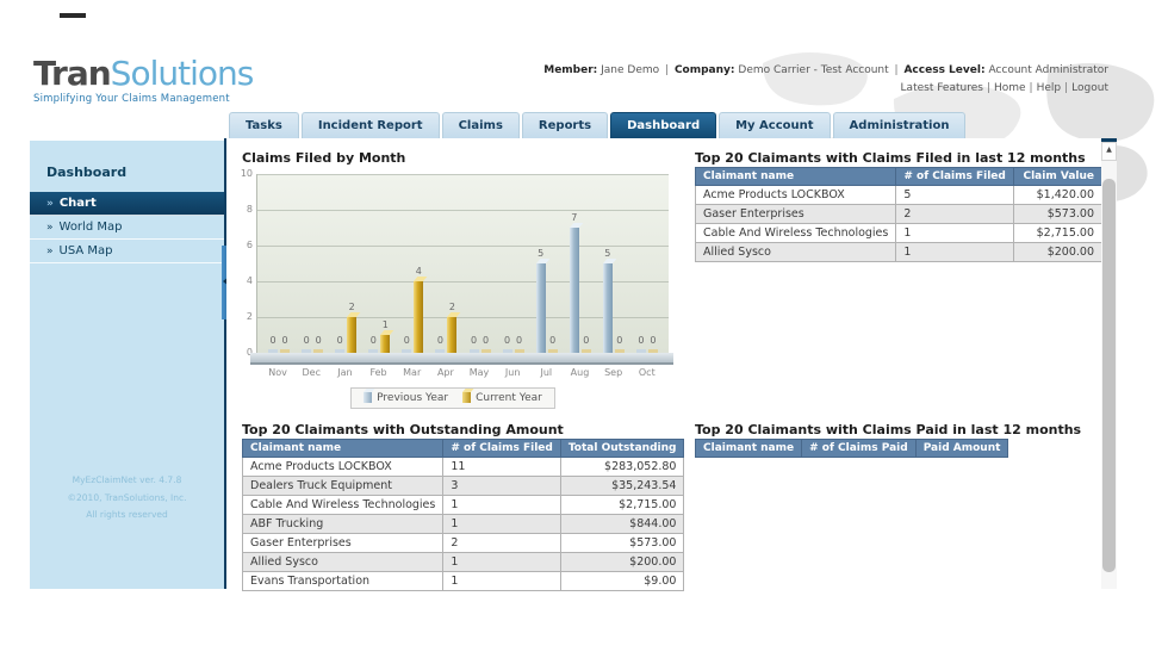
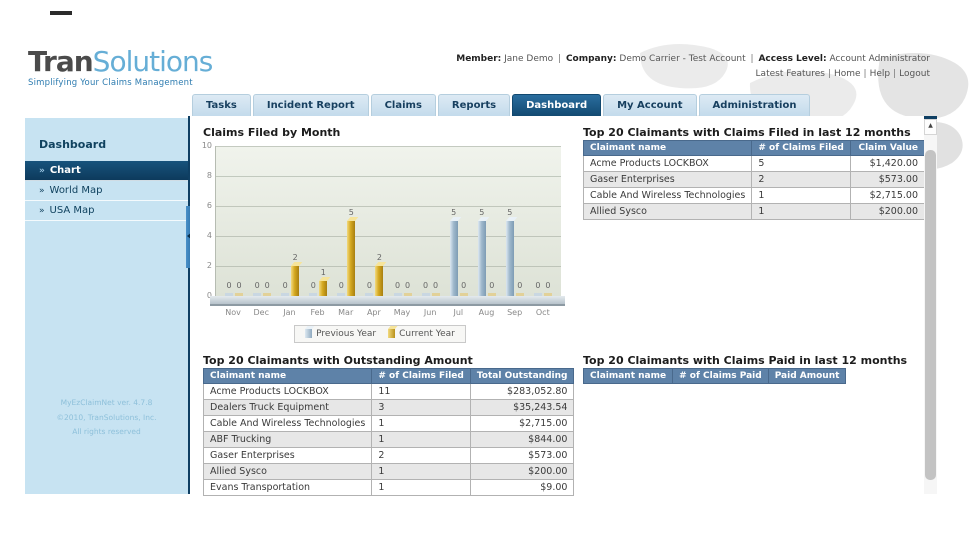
Current Year/Mar: 4 -> 5
Previous Year/Aug: 7 -> 5
